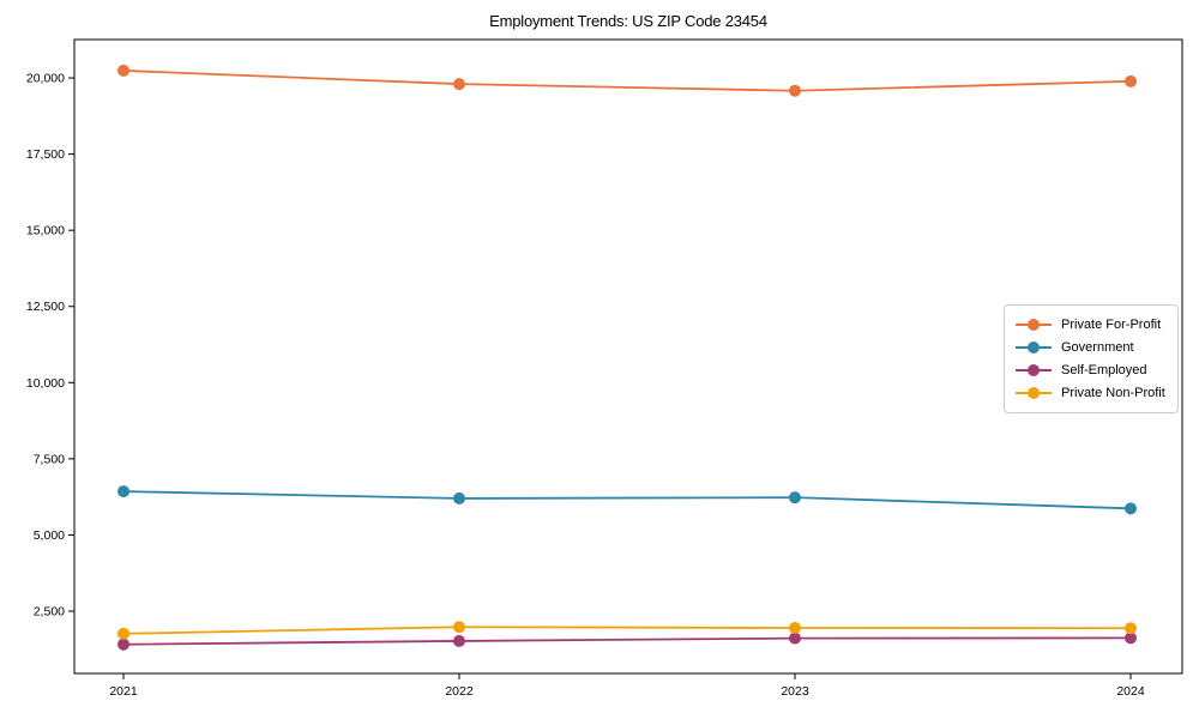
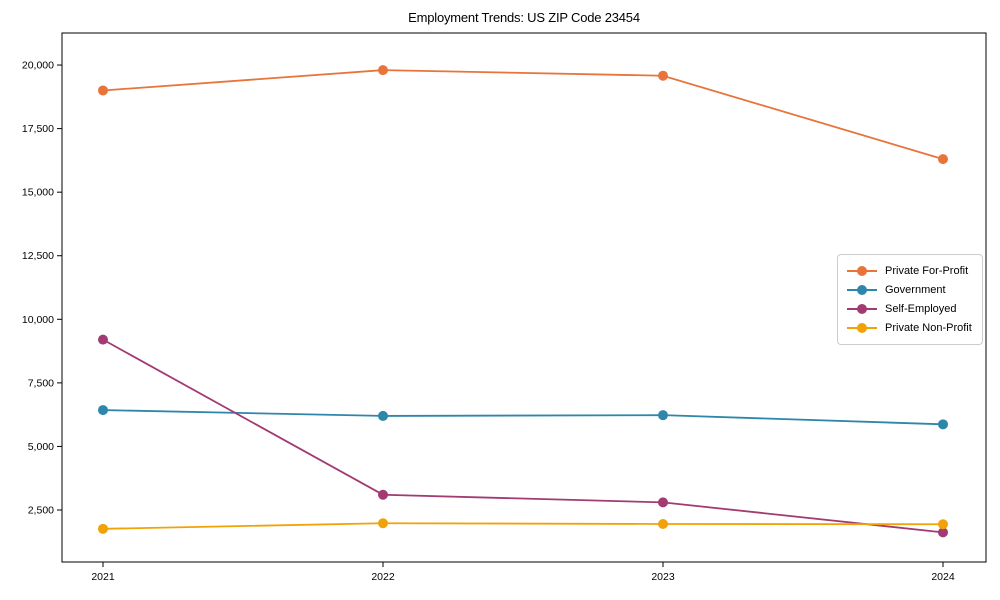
Private For-Profit/2021: 20200 -> 19000
Self-Employed/2021: 1400 -> 9200
Self-Employed/2022: 1500 -> 3100
Self-Employed/2023: 1600 -> 2800
Private For-Profit/2024: 19900 -> 16300
